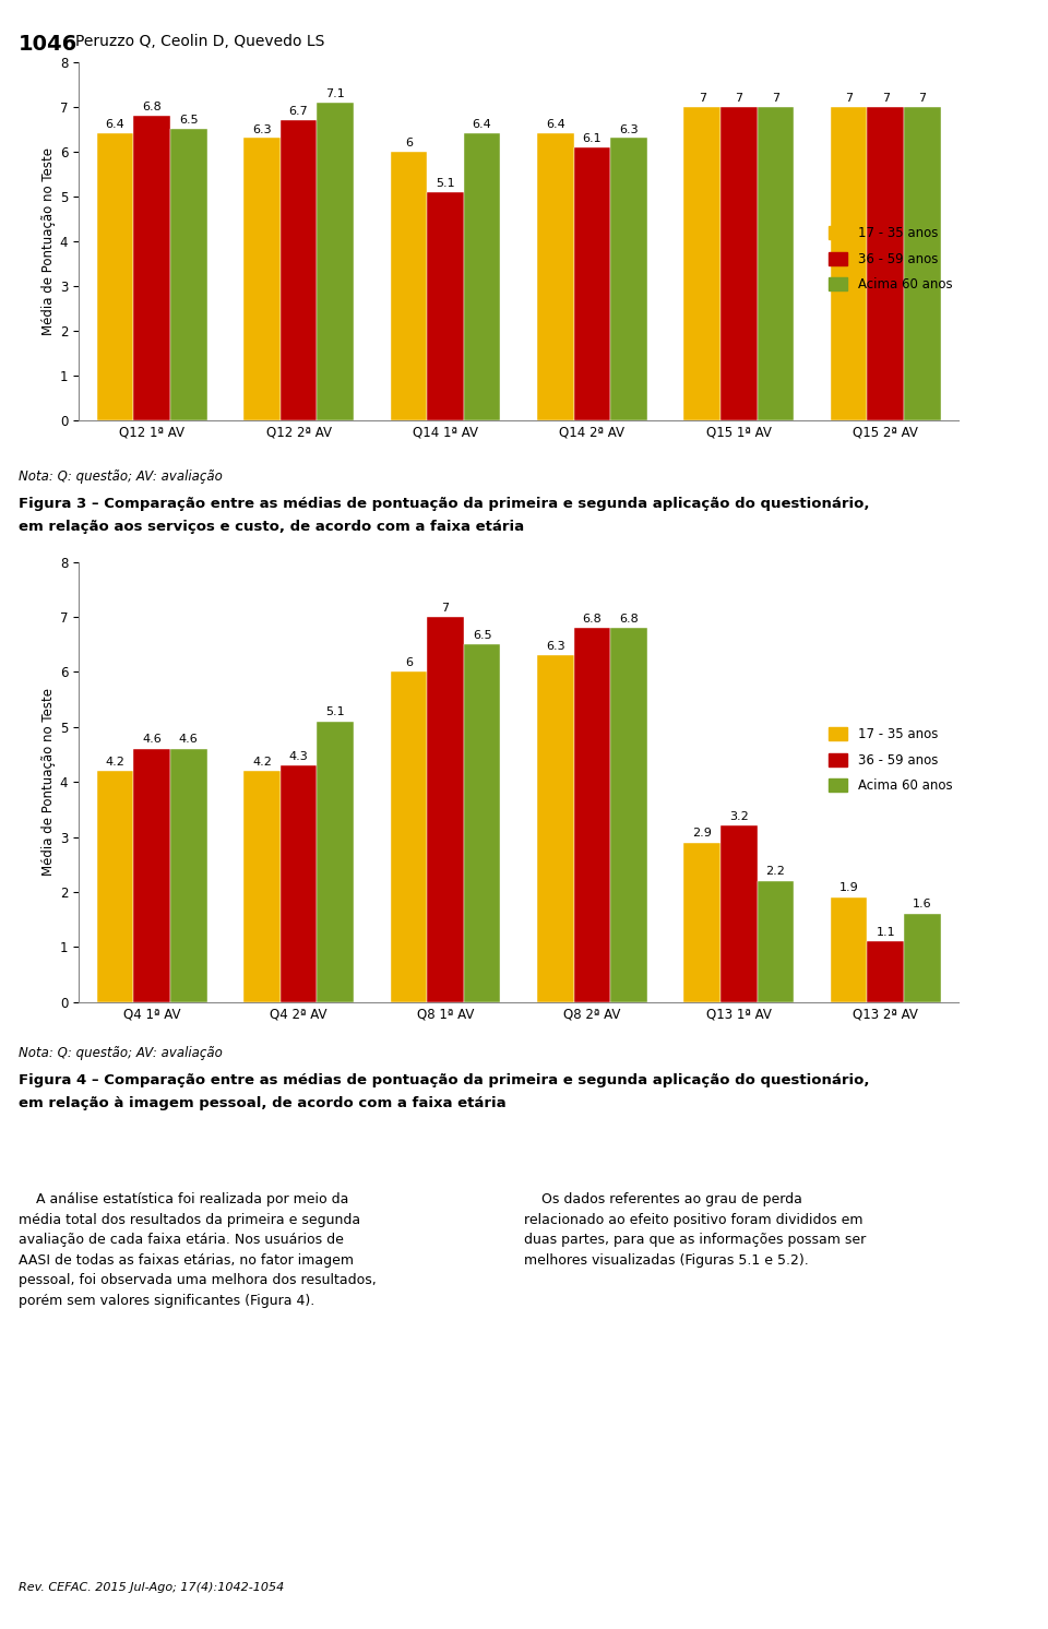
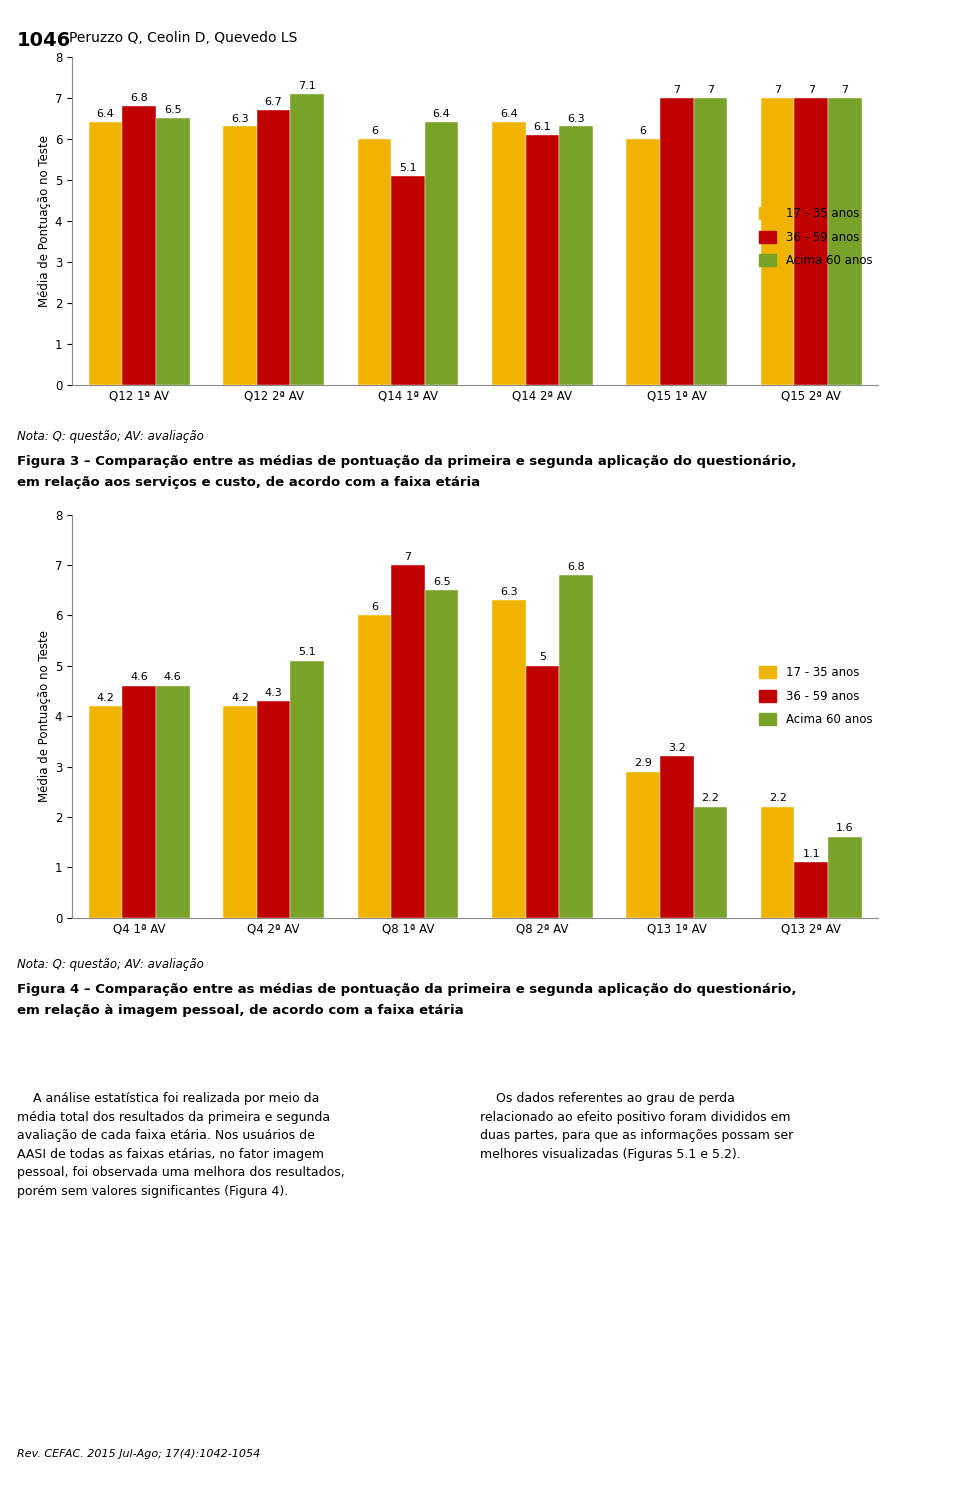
17 - 35 anos/Q15 1ª AV: 7 -> 6
36 - 59 anos/Q8 2ª AV: 6.8 -> 5
17 - 35 anos/Q13 2ª AV: 1.9 -> 2.2
